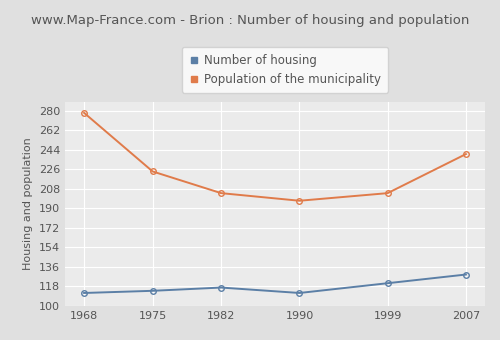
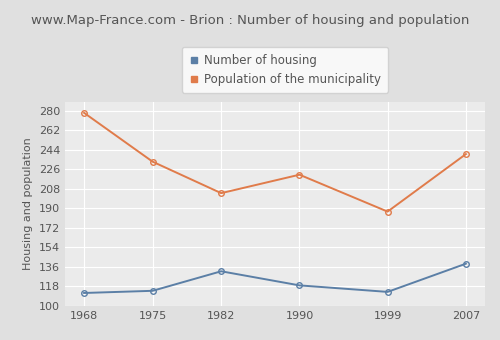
Population of the municipality/1975: 224 -> 233
Number of housing/1982: 117 -> 132
Number of housing/1990: 112 -> 119
Population of the municipality/1990: 197 -> 221
Number of housing/1999: 121 -> 113
Population of the municipality/1999: 204 -> 187
Number of housing/2007: 129 -> 139
